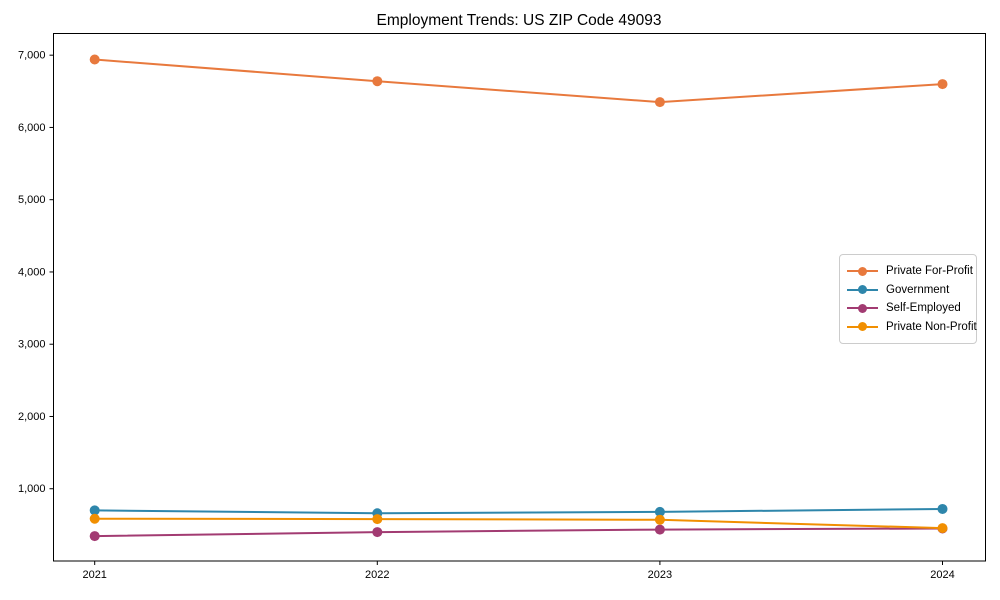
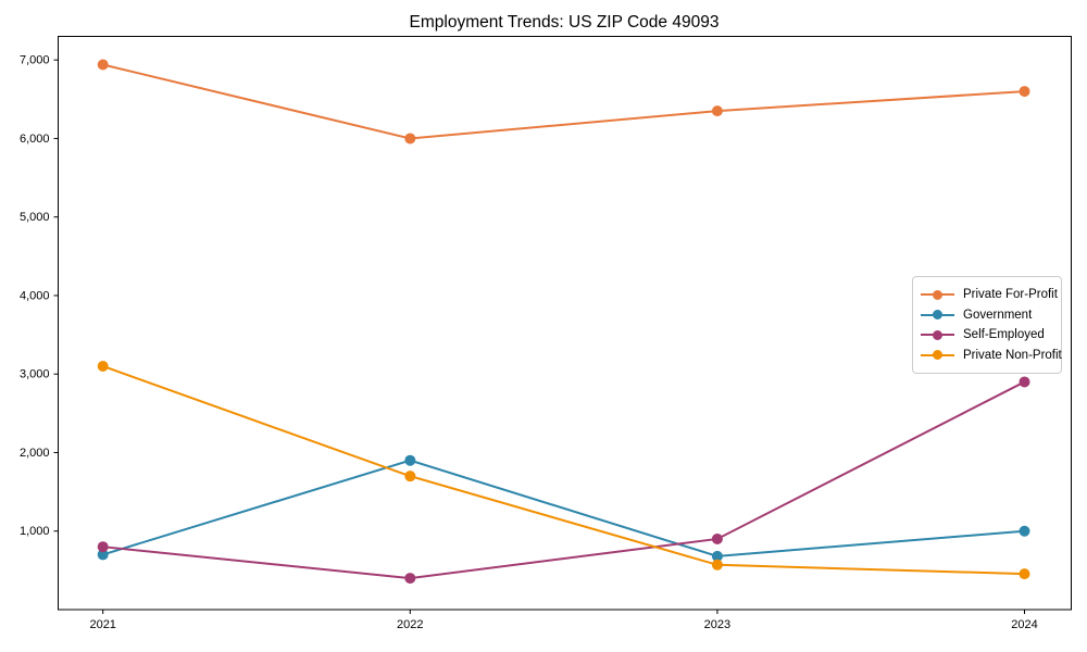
Self-Employed/2021: 300 -> 800
Private Non-Profit/2021: 600 -> 3100
Private For-Profit/2022: 6600 -> 6000
Government/2022: 700 -> 1900
Private Non-Profit/2022: 600 -> 1700
Self-Employed/2023: 400 -> 900
Government/2024: 700 -> 1000
Self-Employed/2024: 400 -> 2900
